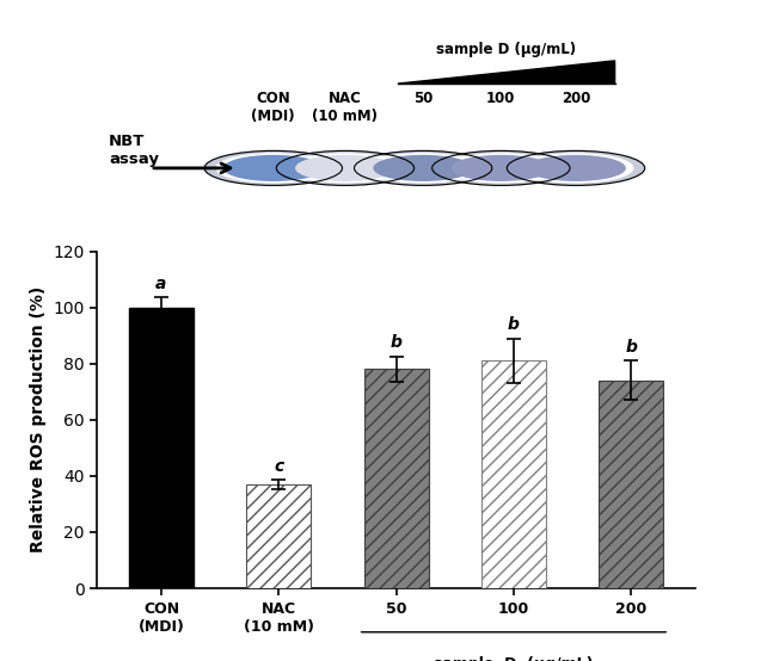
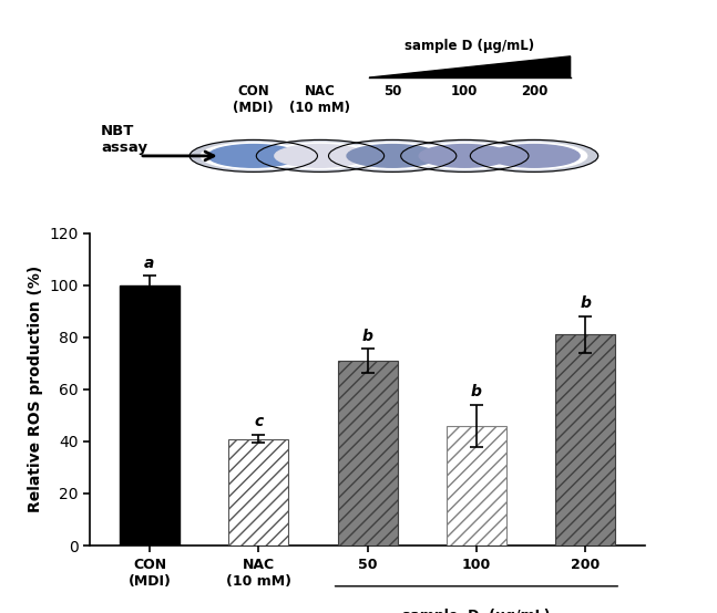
NAC (10 mM): 37 -> 41
50: 78 -> 71
100: 81 -> 46
200: 74 -> 81
